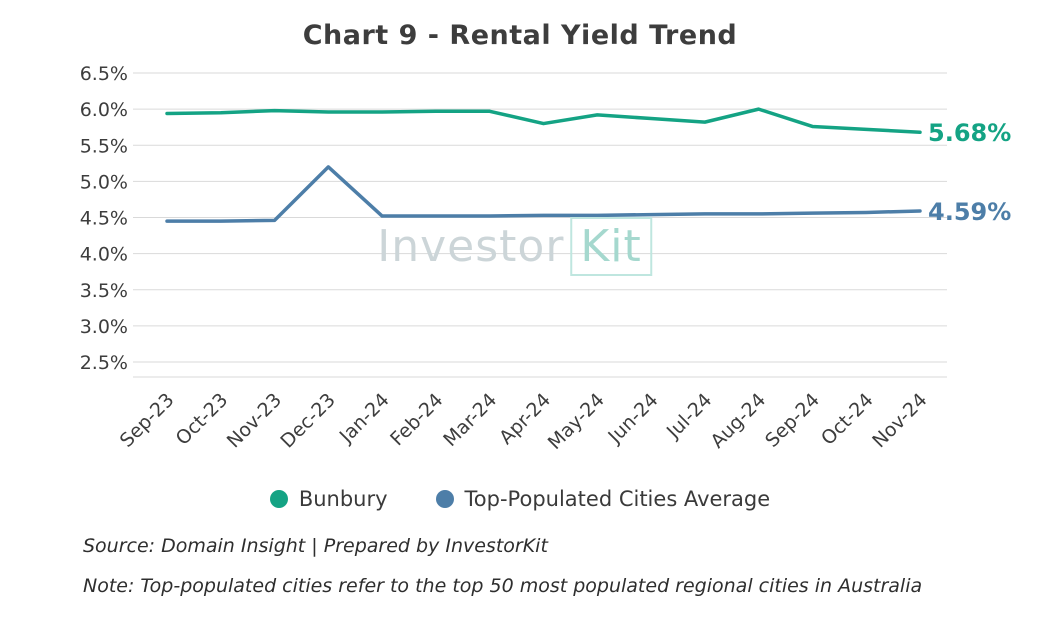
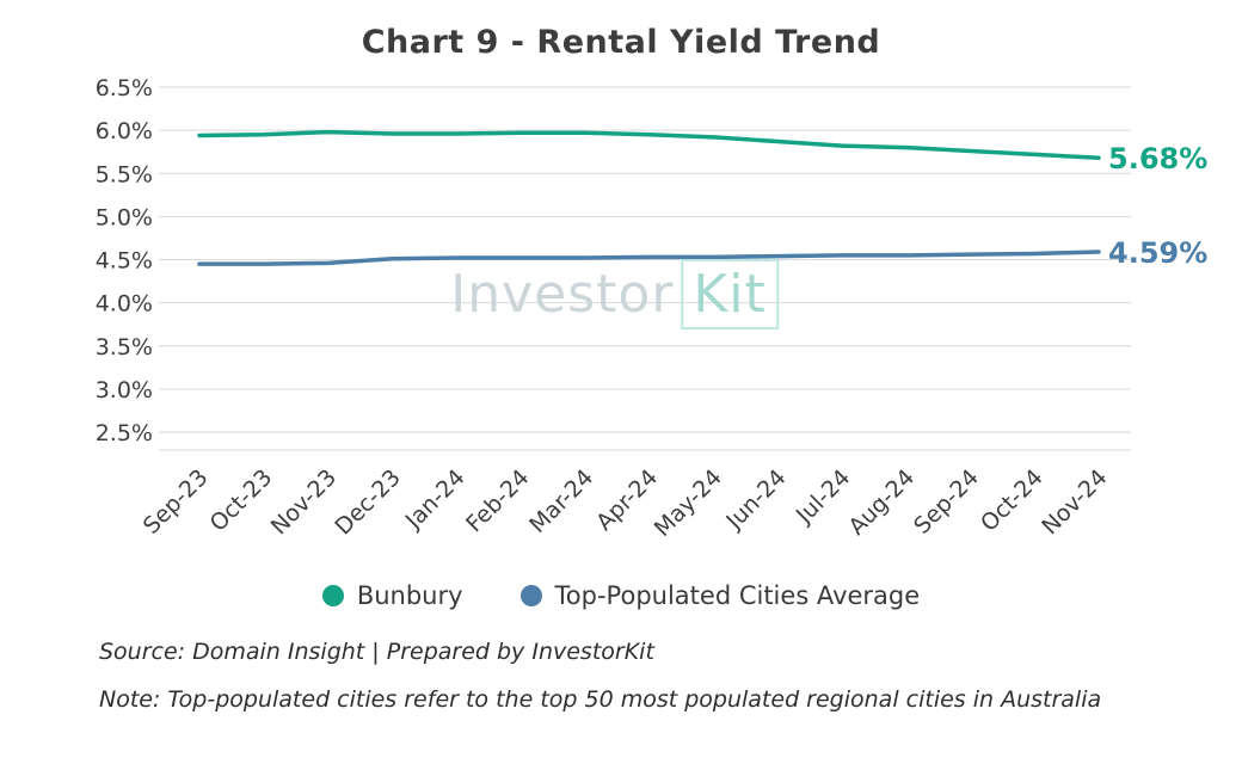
Top-Populated Cities Average/Dec-23: 5.2% -> 4.5%
Bunbury/Apr-24: 5.8% -> 6.0%
Bunbury/Aug-24: 6.0% -> 5.8%
